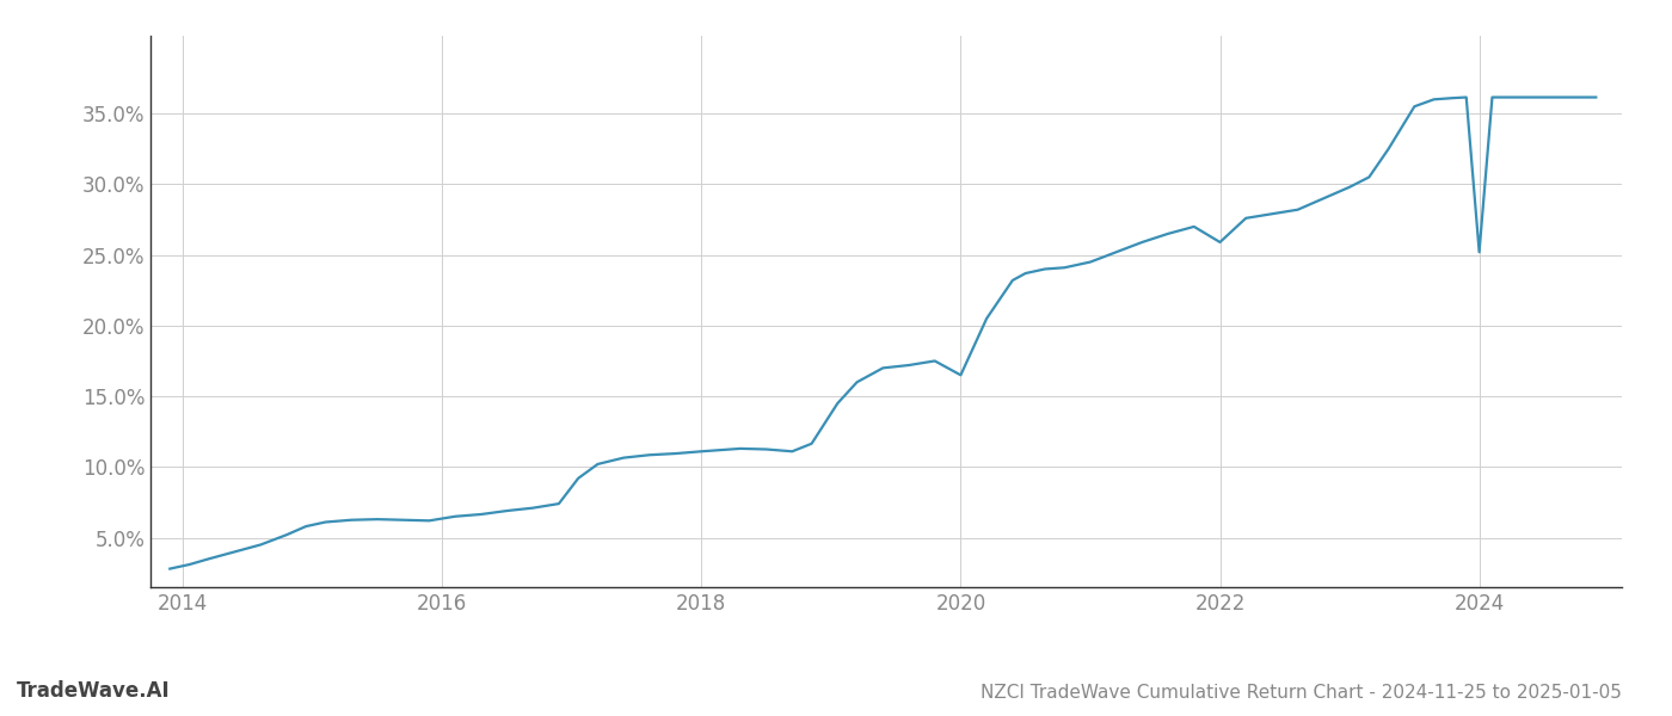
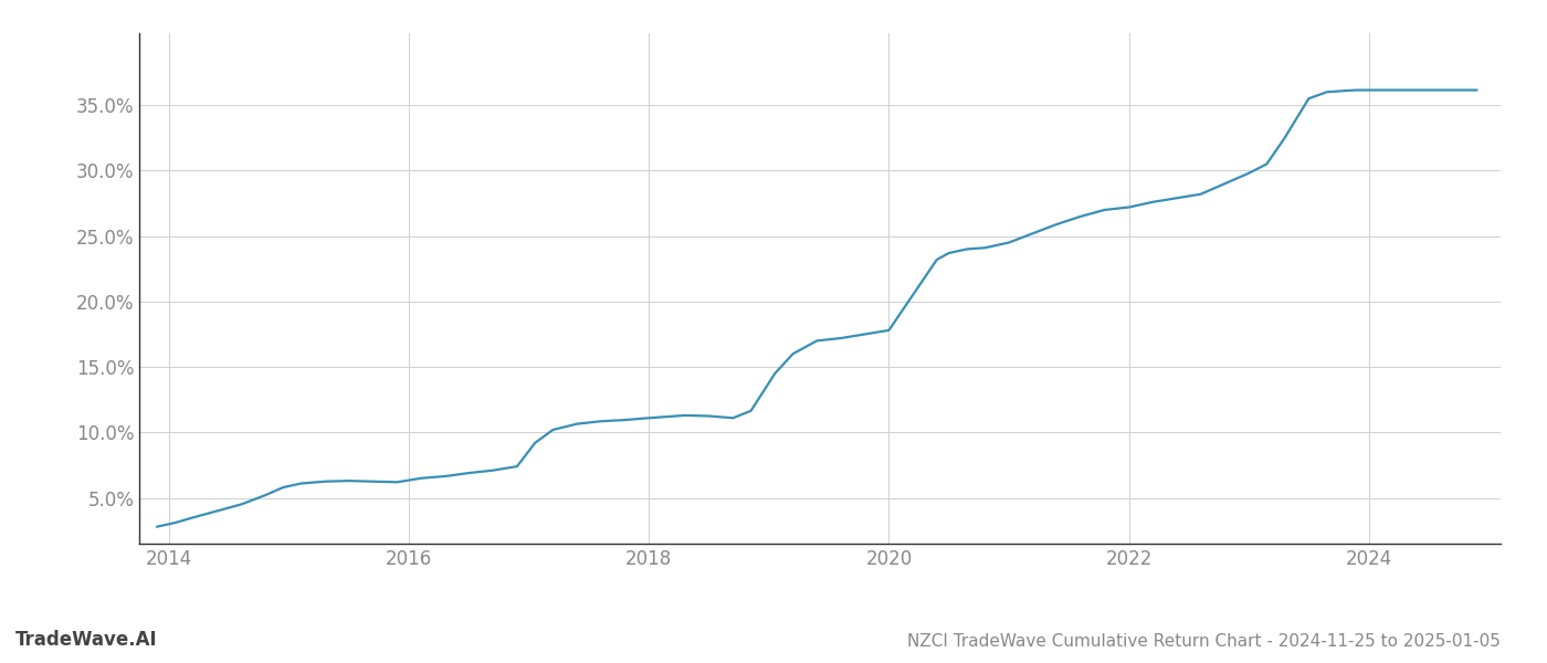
2020: 16.5% -> 17.8%
2022: 25.9% -> 27.2%
2024: 25.2% -> 36.1%
